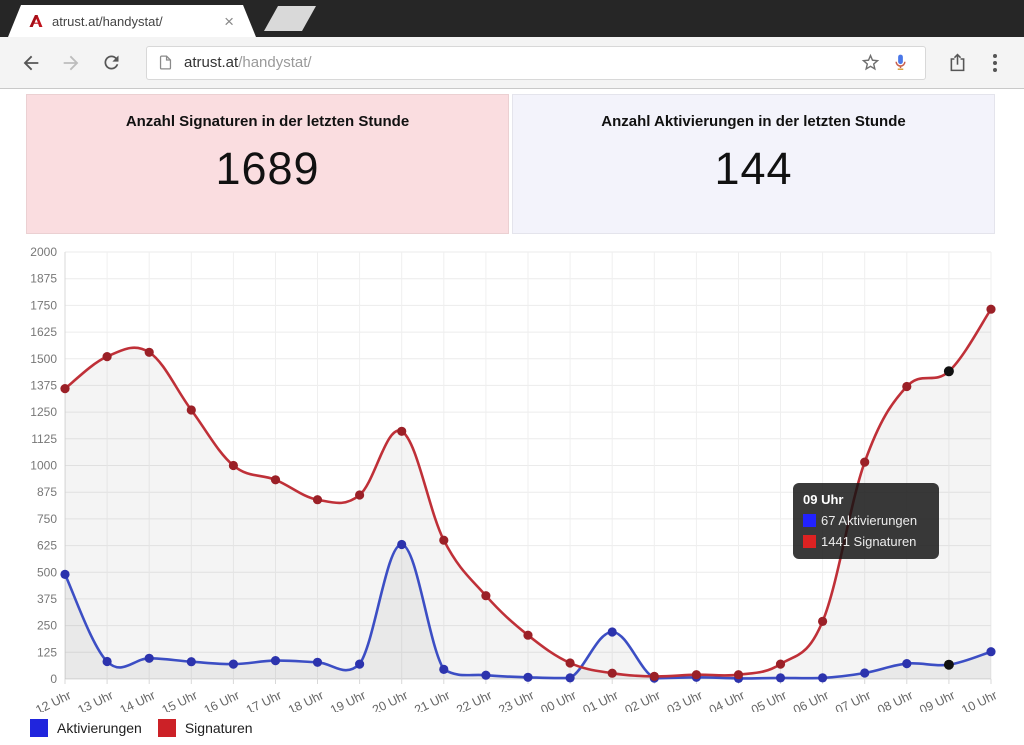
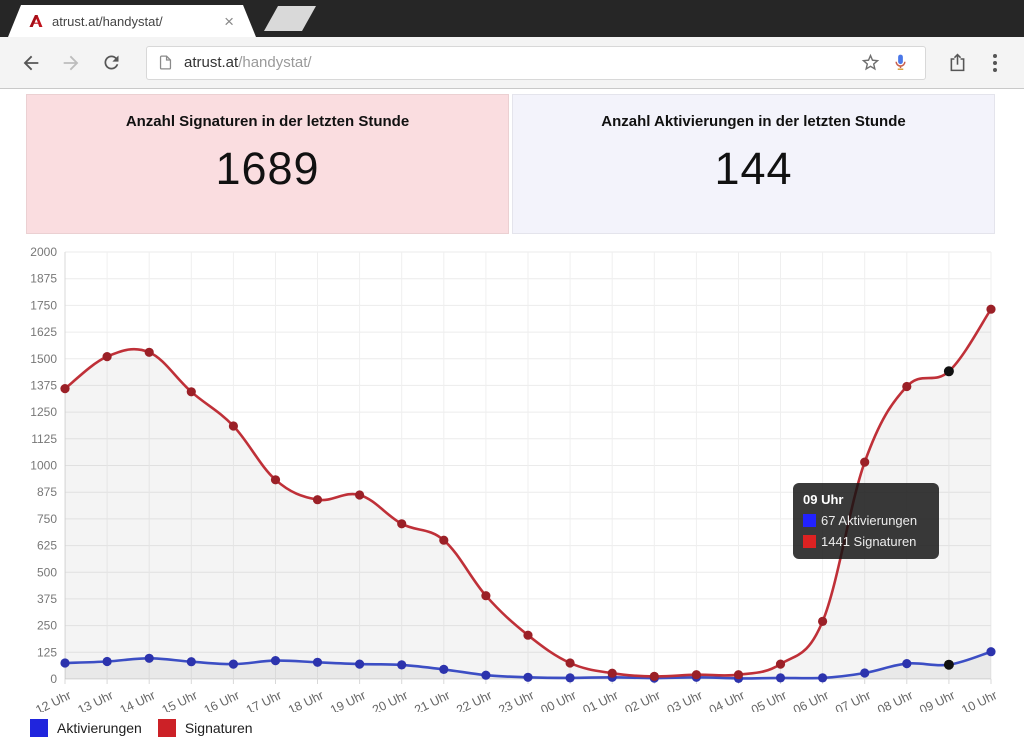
Aktivierungen/12 Uhr: 490 -> 80
Signaturen/15 Uhr: 1260 -> 1340
Signaturen/16 Uhr: 1000 -> 1180
Aktivierungen/20 Uhr: 630 -> 70
Signaturen/20 Uhr: 1160 -> 730
Aktivierungen/01 Uhr: 220 -> 10
